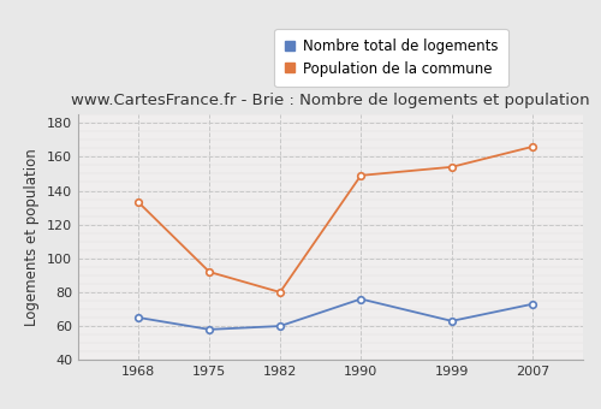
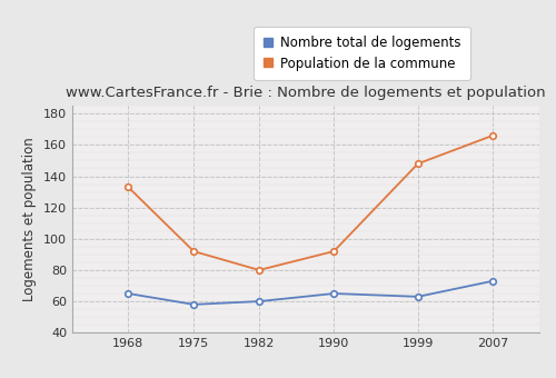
Nombre total de logements/1990: 76 -> 65
Population de la commune/1990: 149 -> 92
Population de la commune/1999: 154 -> 148
